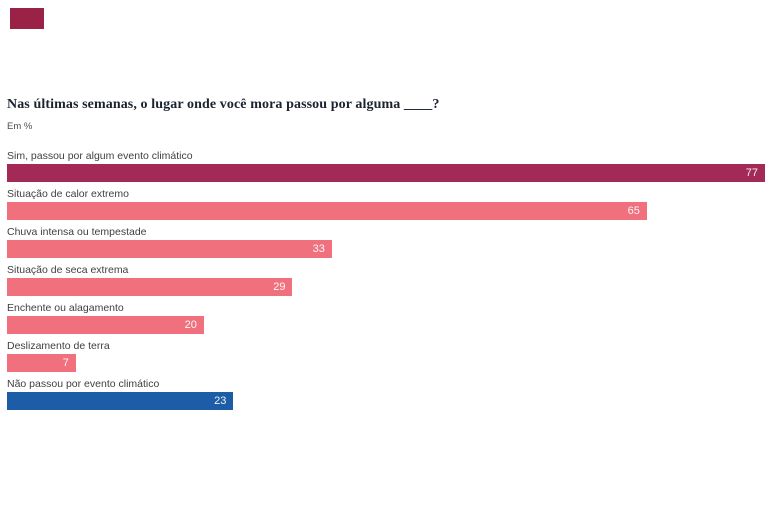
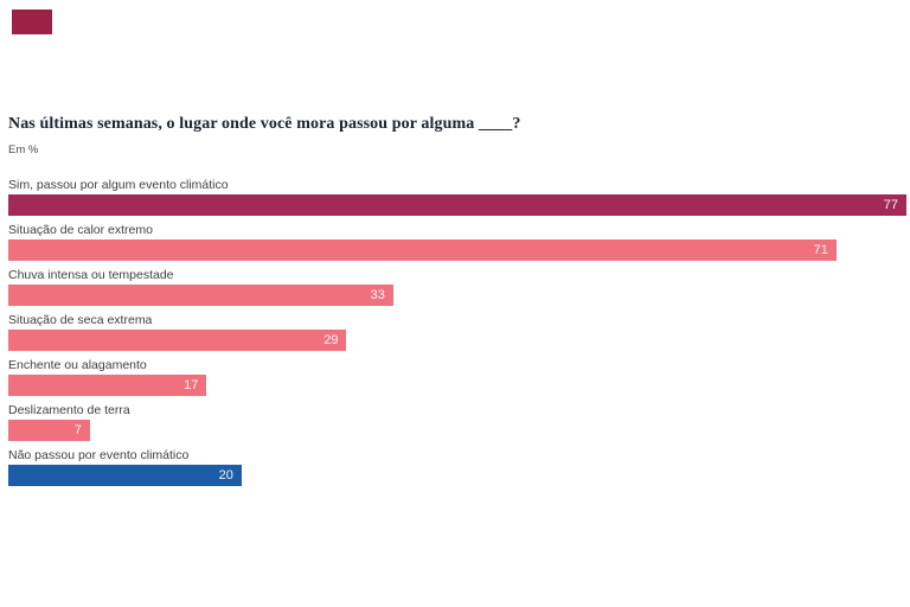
Situação de calor extremo: 65 -> 71
Enchente ou alagamento: 20 -> 17
Não passou por evento climático: 23 -> 20
